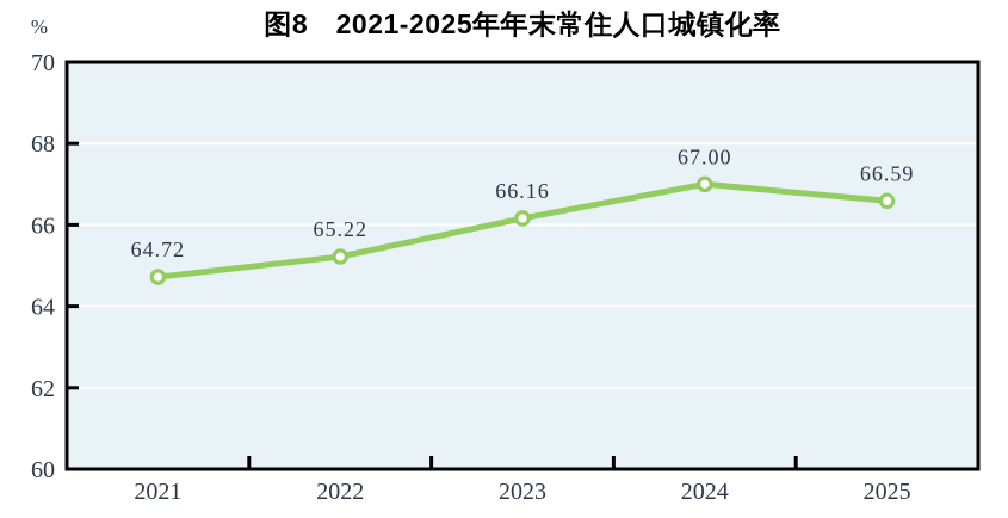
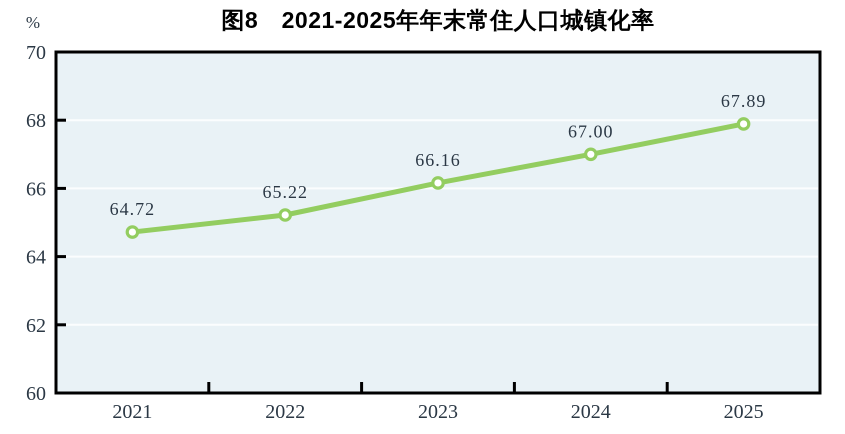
2025: 66.59 -> 67.89
